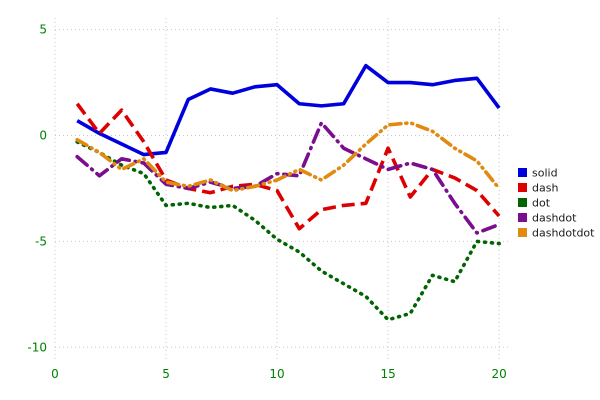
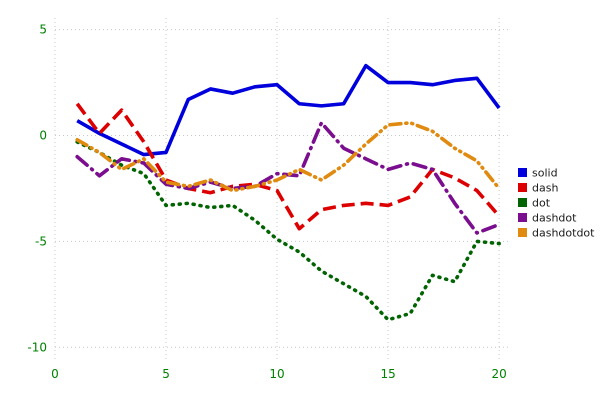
dash/15: -0.6 -> -3.3
